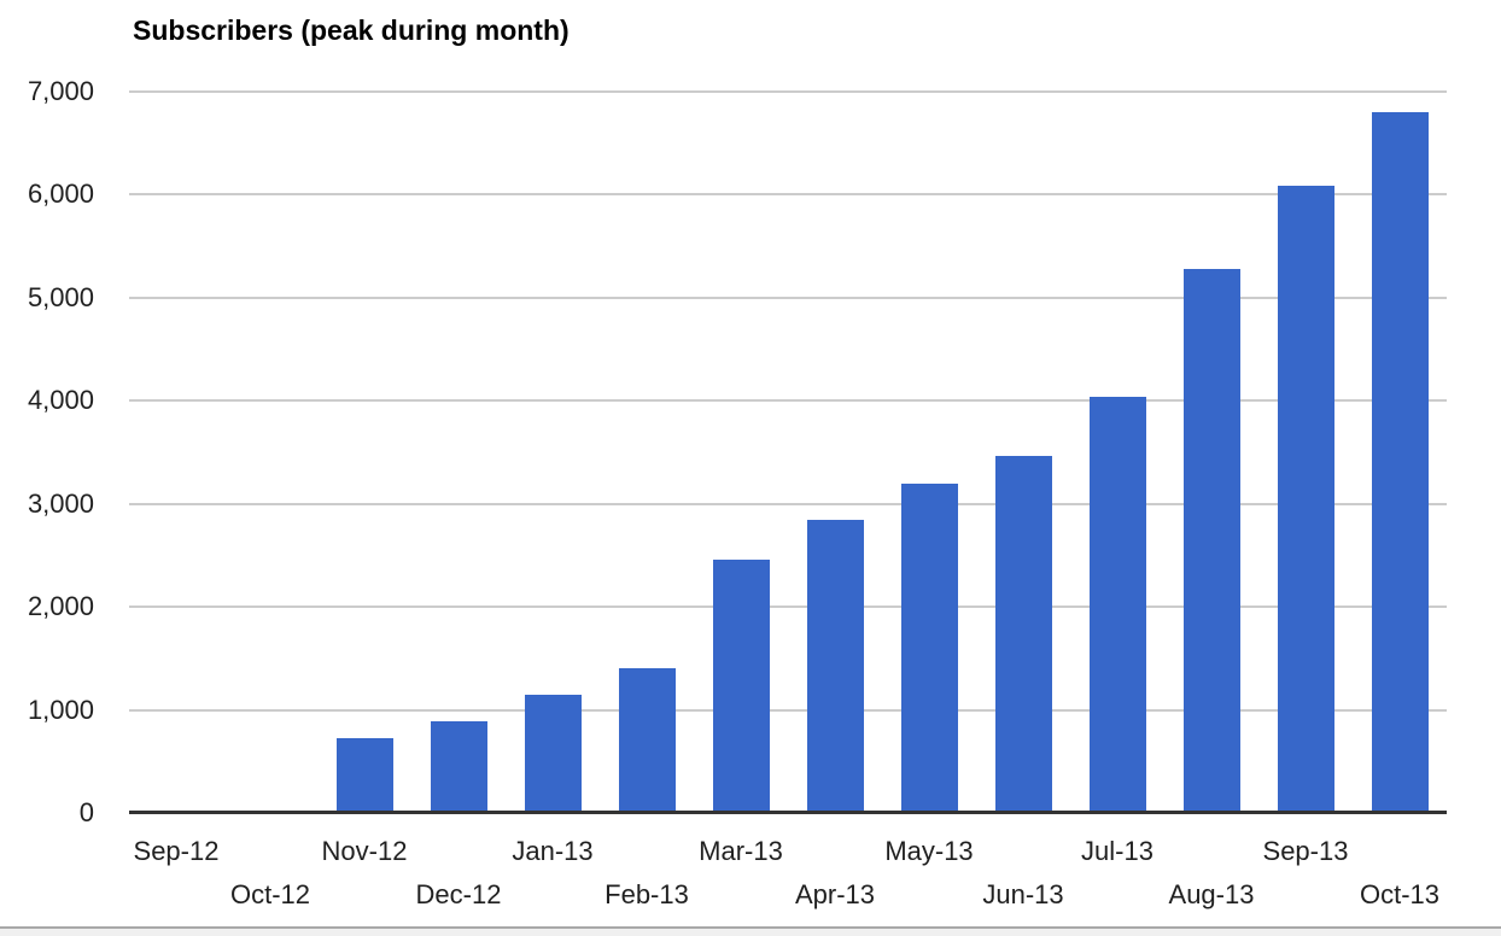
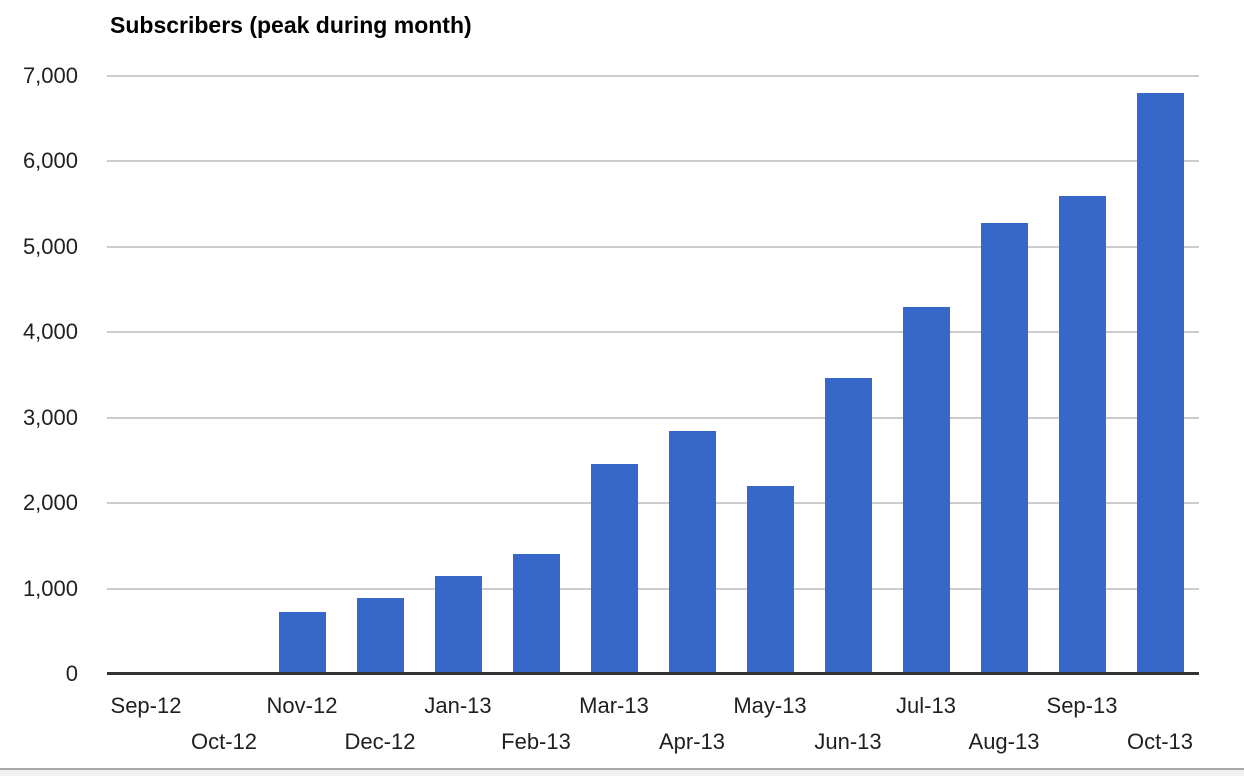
May-13: 3200 -> 2200
Jul-13: 4000 -> 4300
Sep-13: 6100 -> 5600
